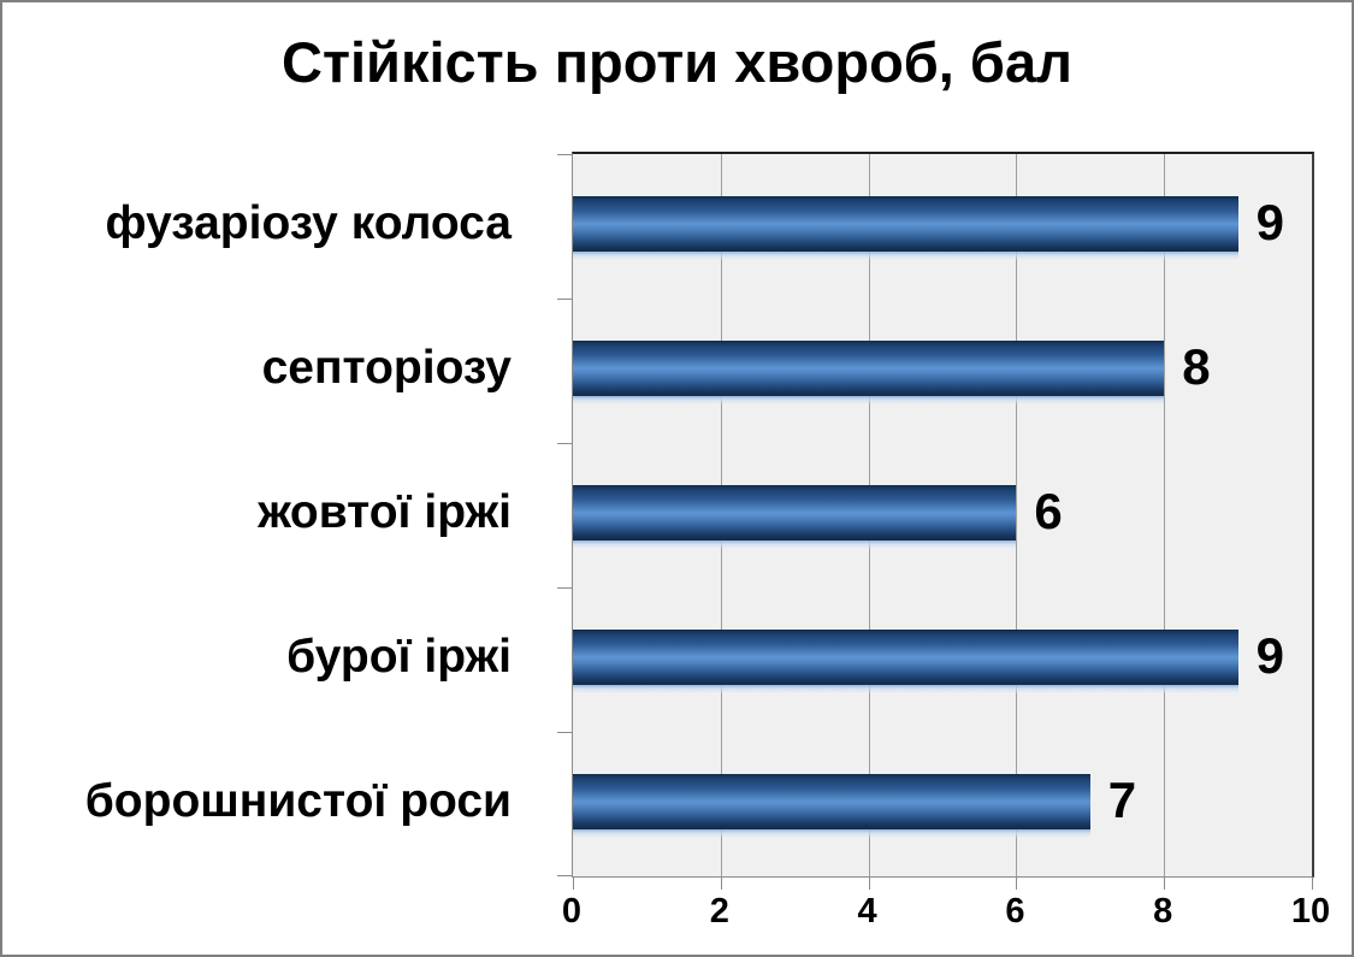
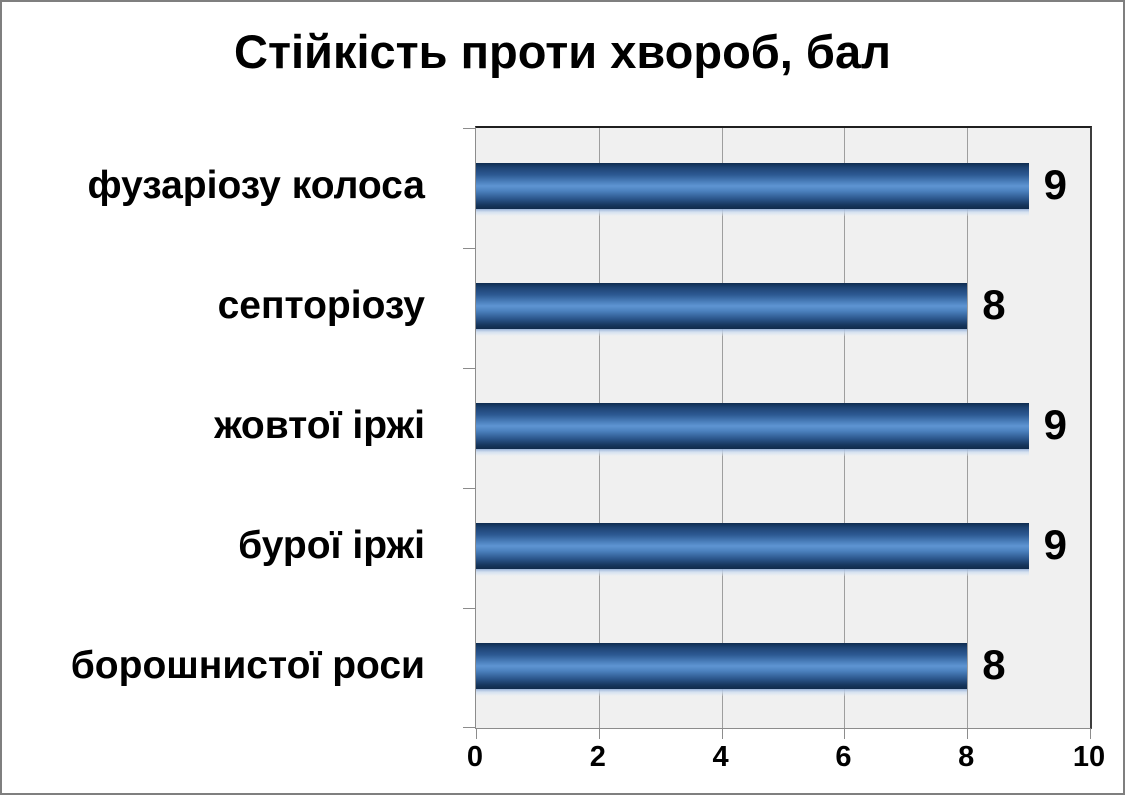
жовтої іржі: 6 -> 9
борошнистої роси: 7 -> 8
